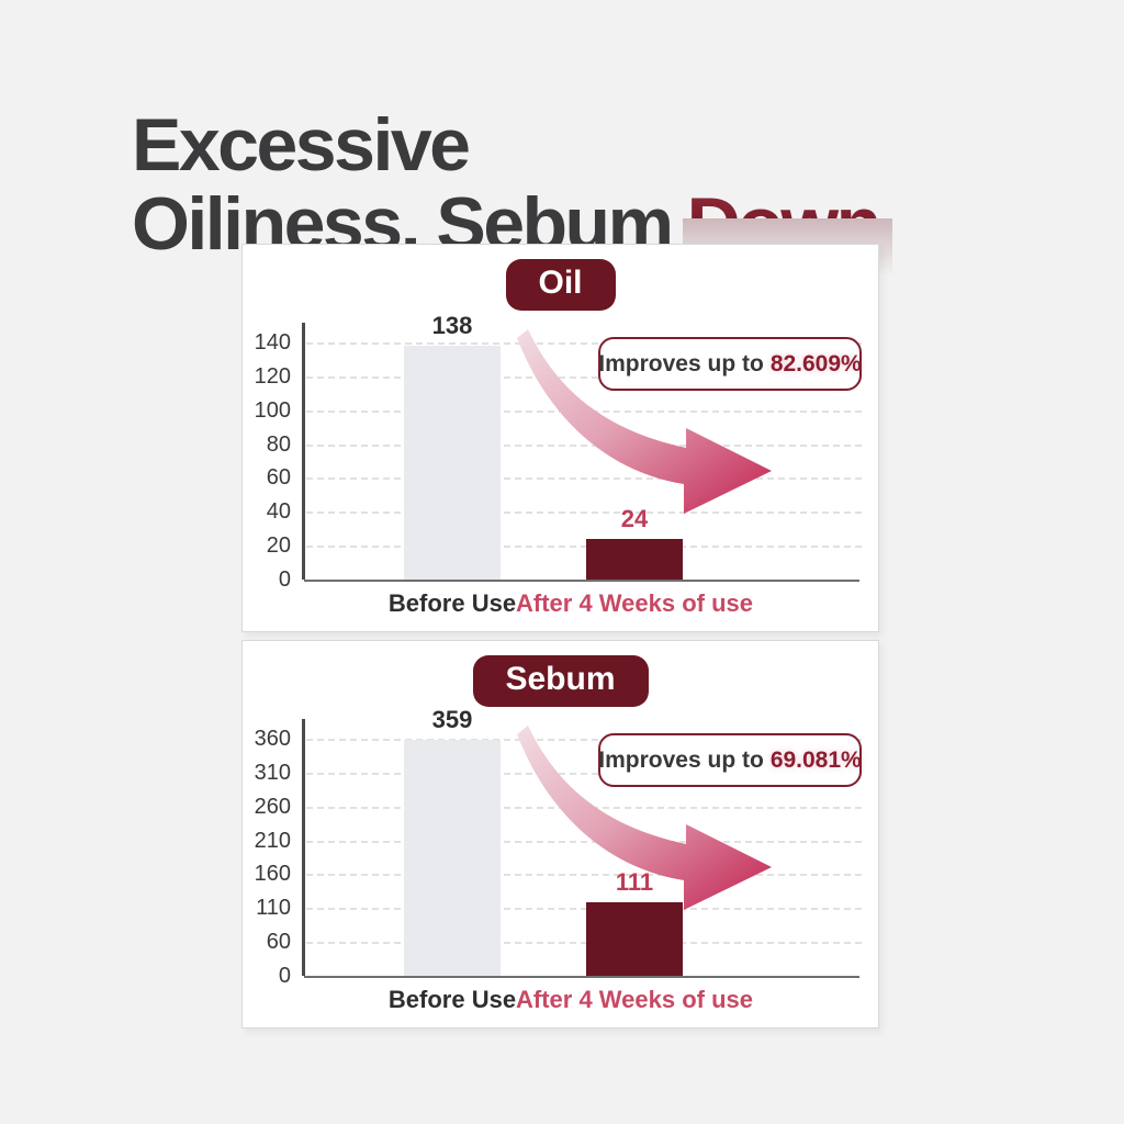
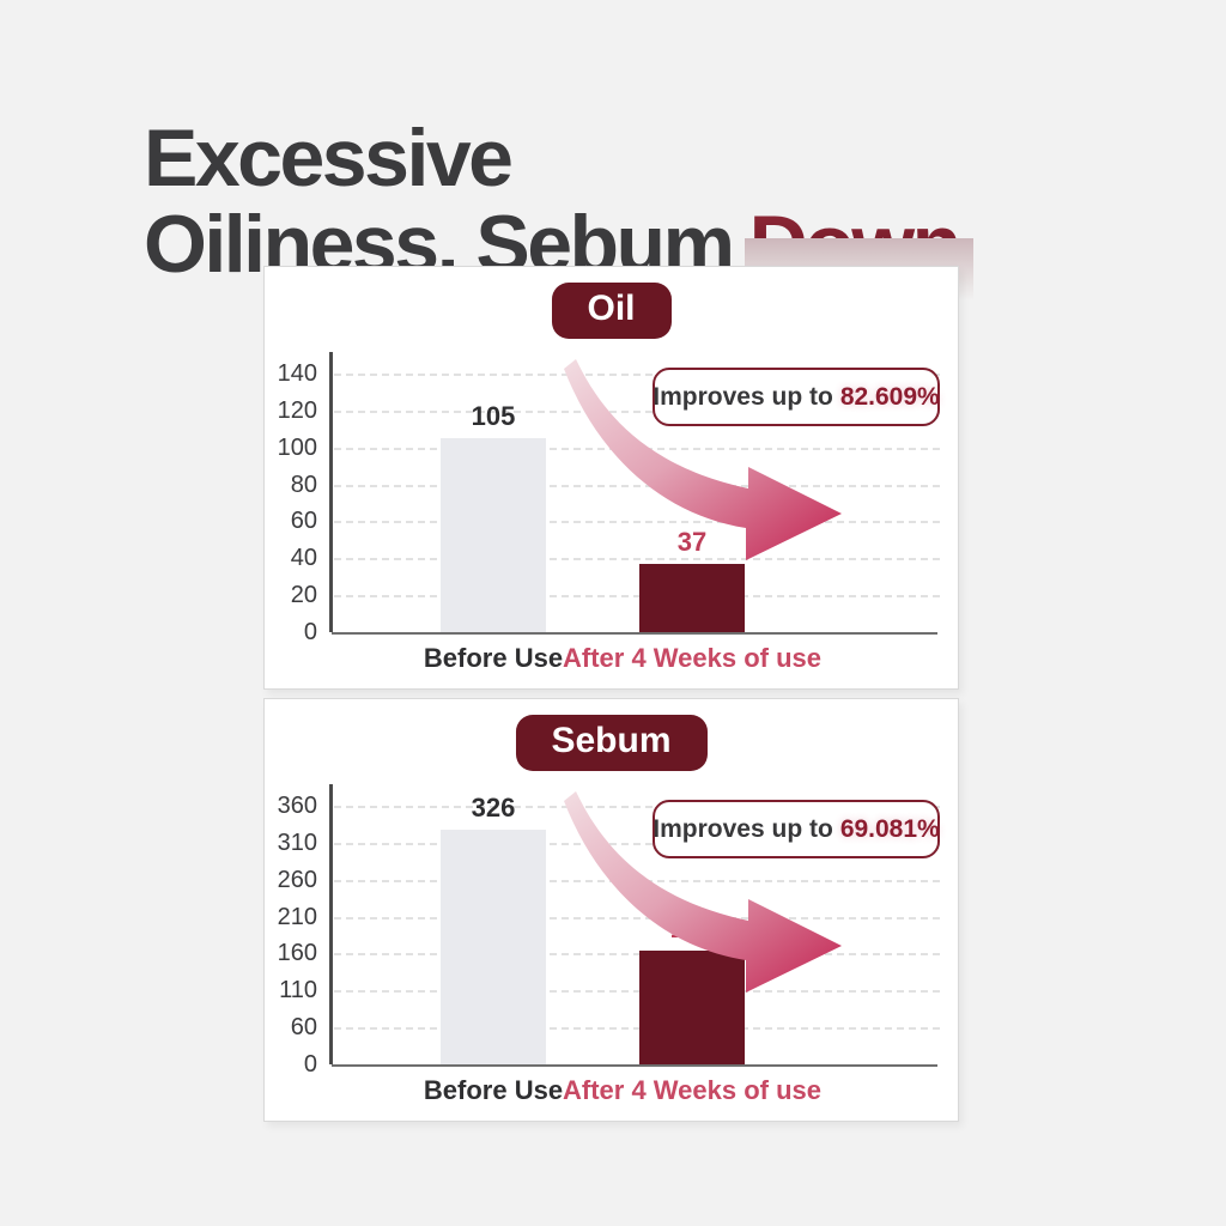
Oil/Before Use: 138 -> 105
Oil/After 4 Weeks of use: 24 -> 37
Sebum/Before Use: 359 -> 326
Sebum/After 4 Weeks of use: 111 -> 159
